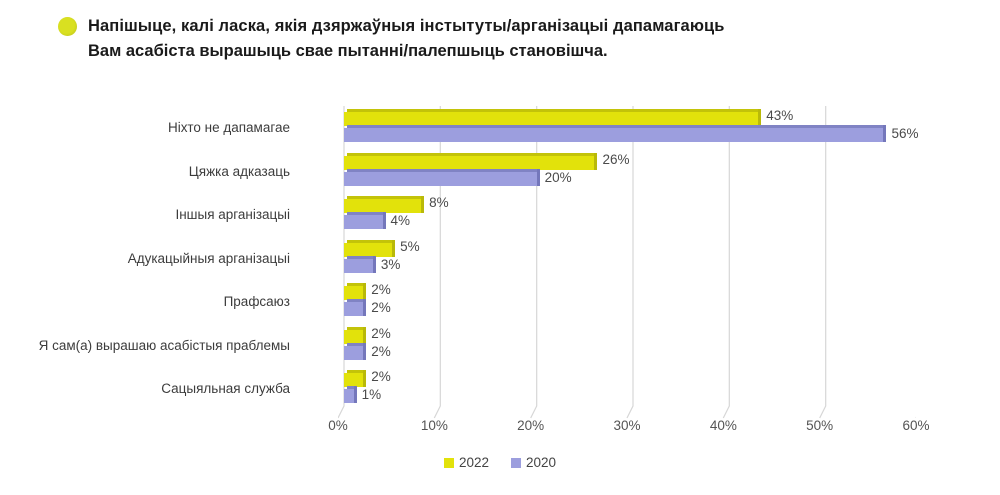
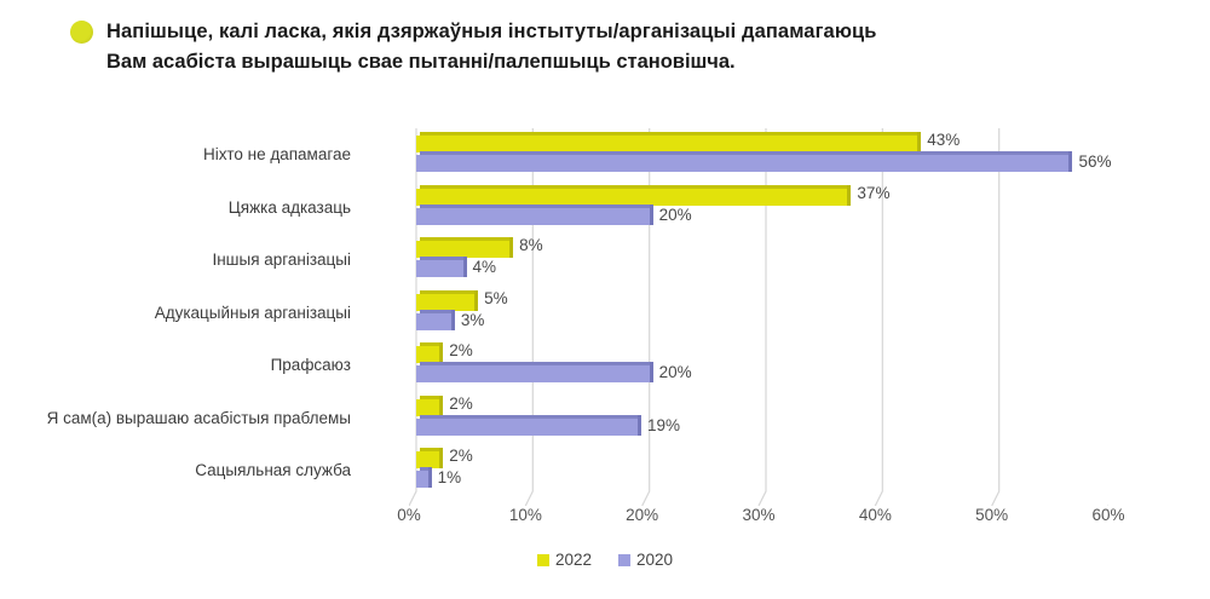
2022/Цяжка адказаць: 26% -> 37%
2020/Прафсаюз: 2% -> 20%
2020/Я сам(а) вырашаю асабістыя праблемы: 2% -> 19%
